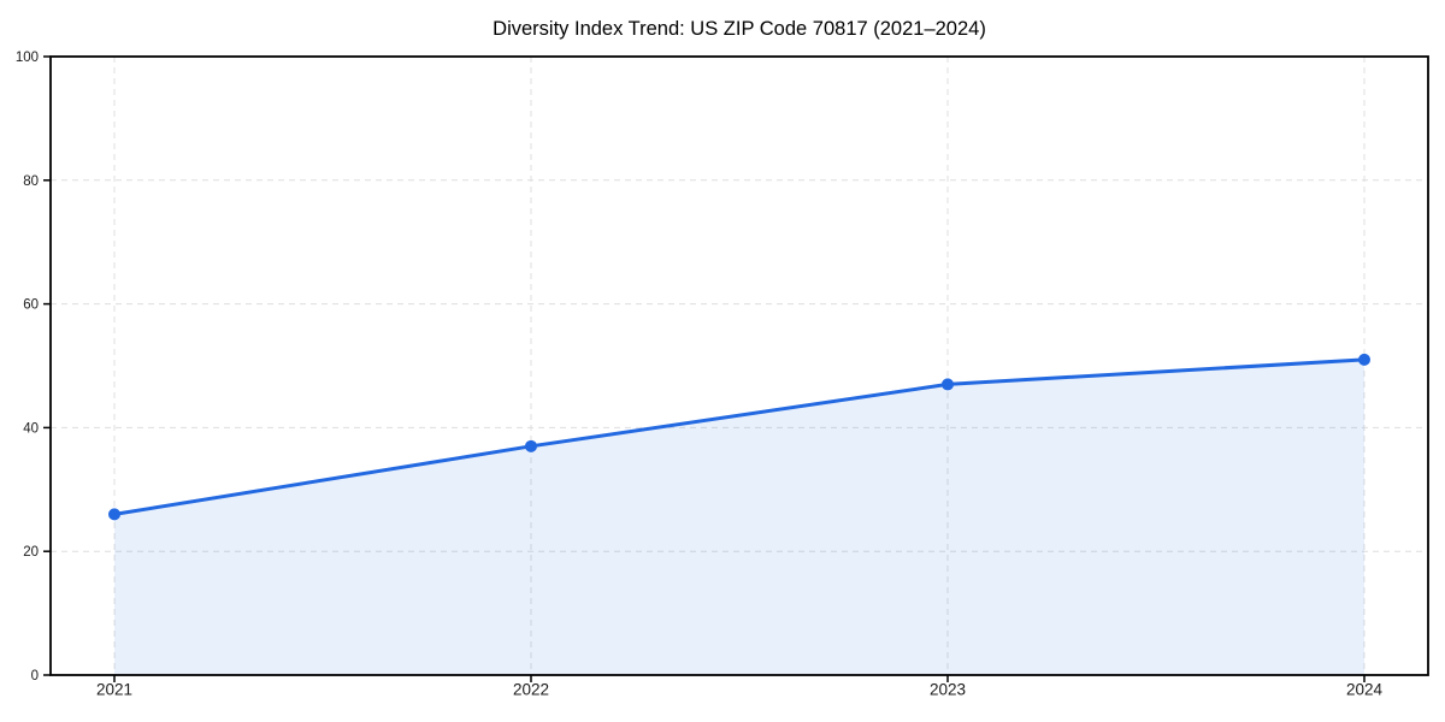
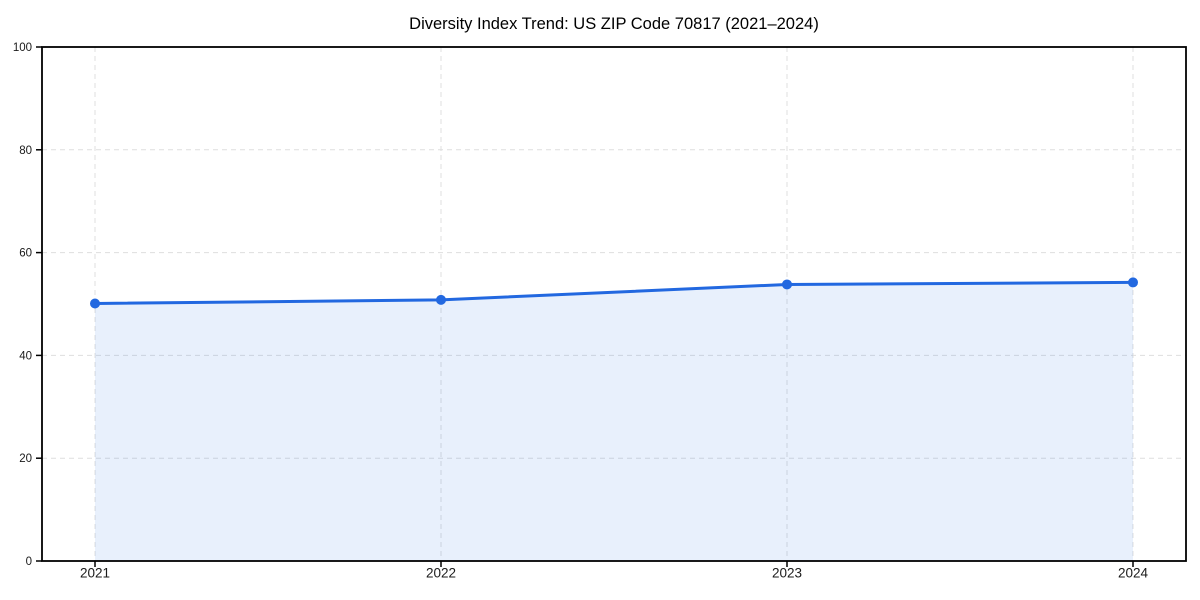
2021: 26 -> 50
2022: 37 -> 51
2023: 47 -> 54
2024: 51 -> 54
